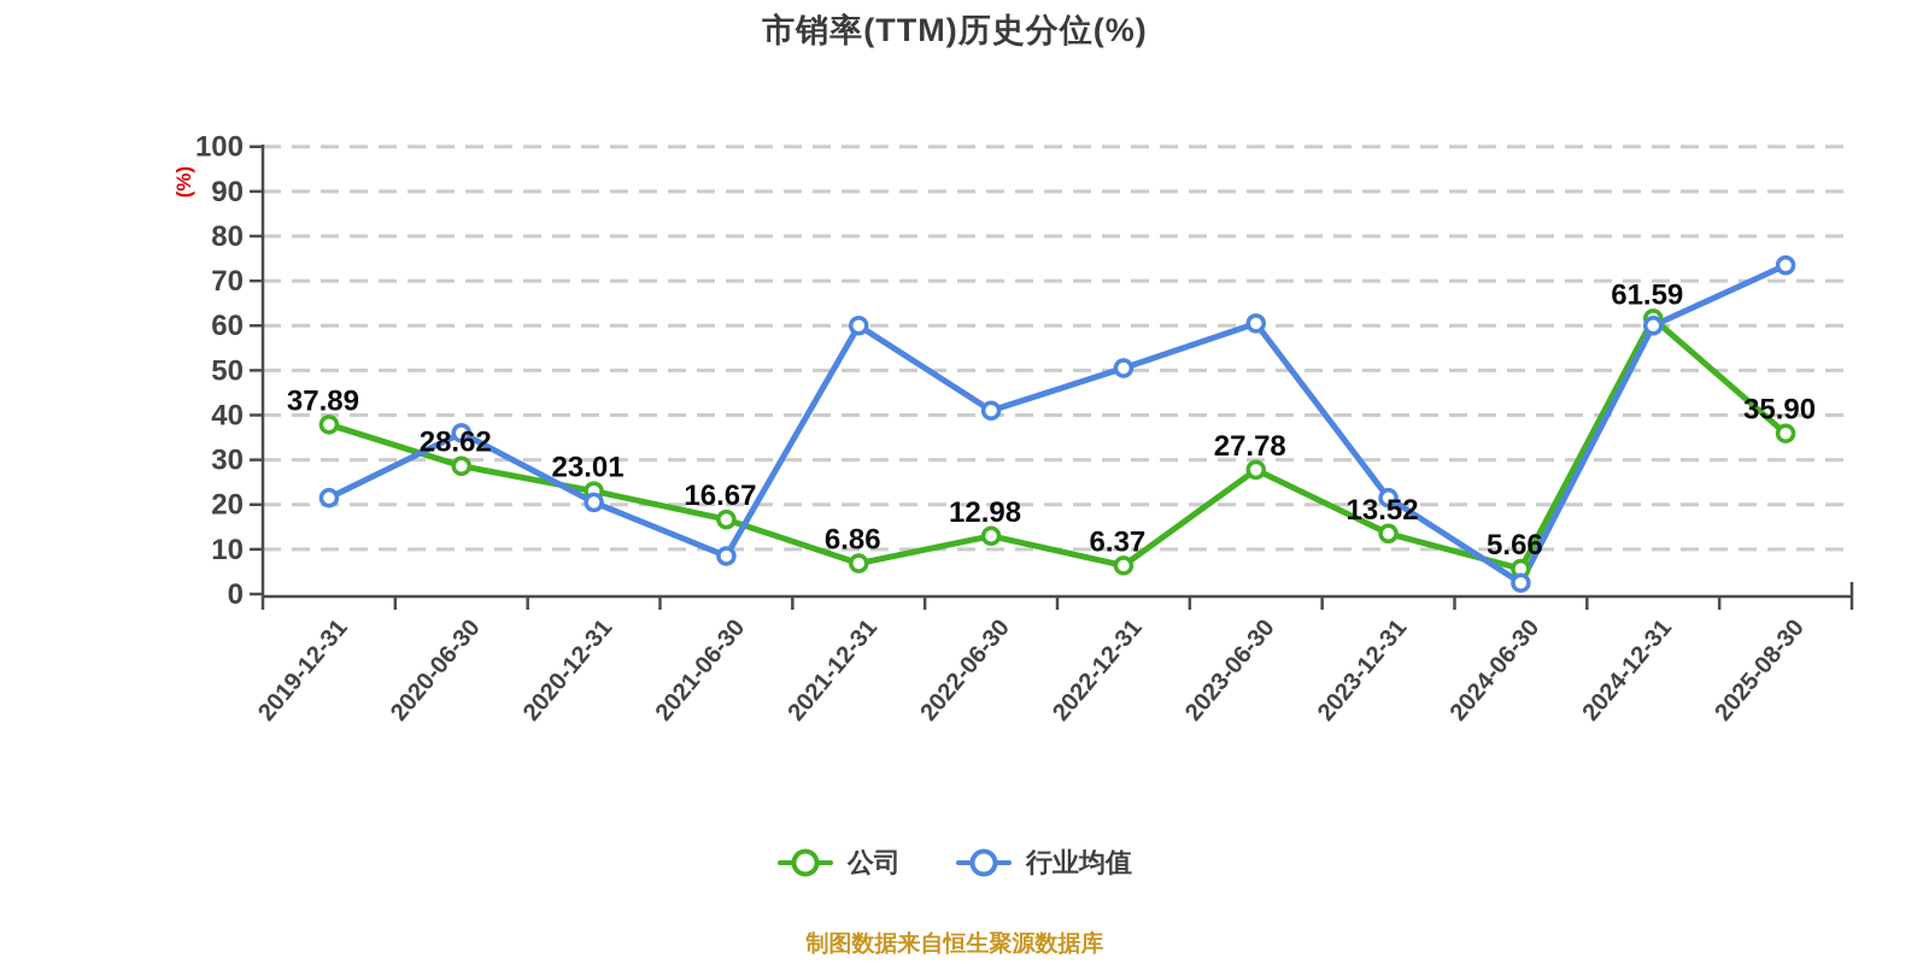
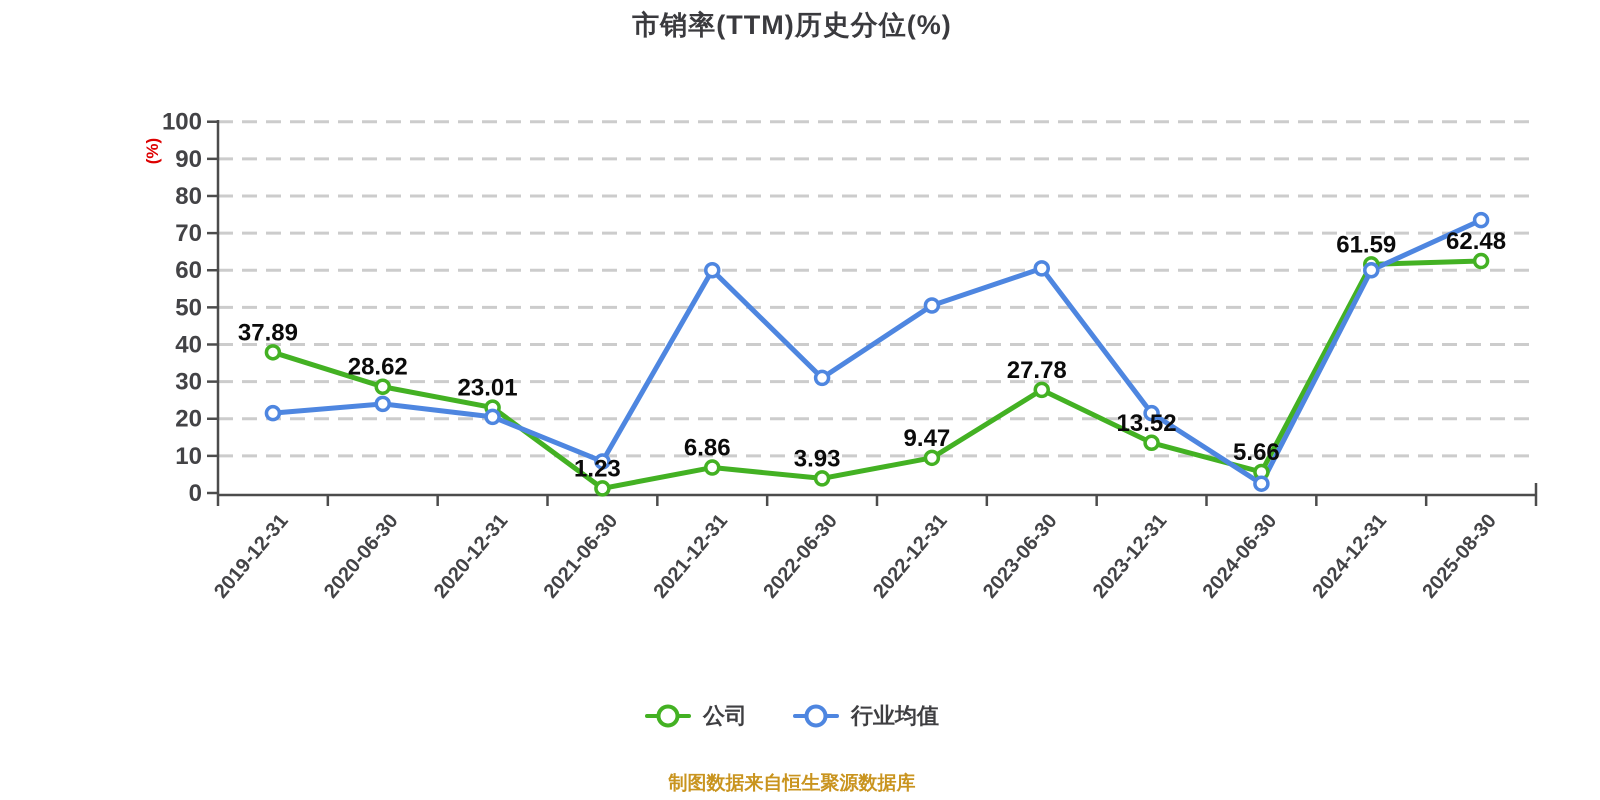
行业均值/2020-06-30: 36 -> 24
公司/2021-06-30: 16.67 -> 1.23
公司/2022-06-30: 12.98 -> 3.93
行业均值/2022-06-30: 41 -> 31
公司/2022-12-31: 6.37 -> 9.47
公司/2025-08-30: 35.90 -> 62.48
